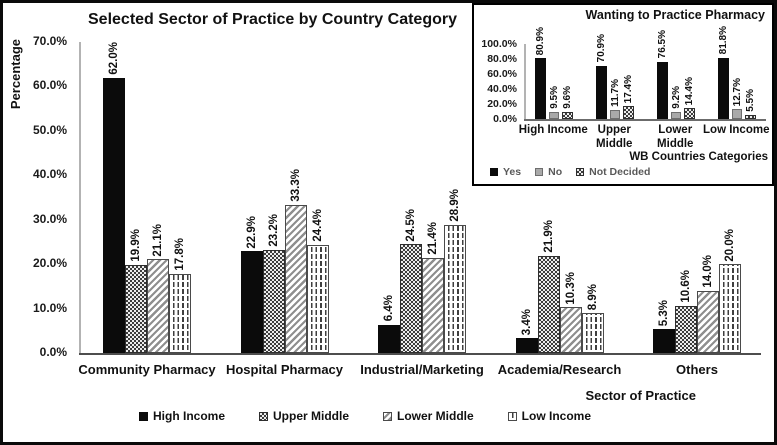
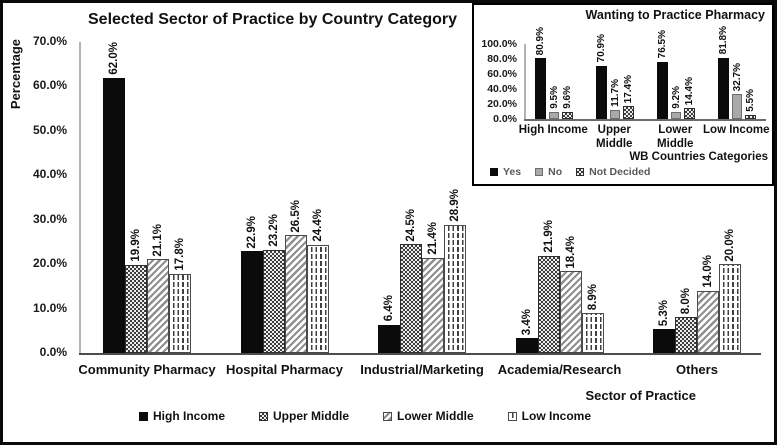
Selected Sector of Practice by Country Category/Lower Middle/Hospital Pharmacy: 33.3% -> 26.5%
Selected Sector of Practice by Country Category/Lower Middle/Academia/Research: 10.3% -> 18.4%
Selected Sector of Practice by Country Category/Upper Middle/Others: 10.6% -> 8.0%
Wanting to Practice Pharmacy/No/Low Income: 12.7% -> 32.7%
